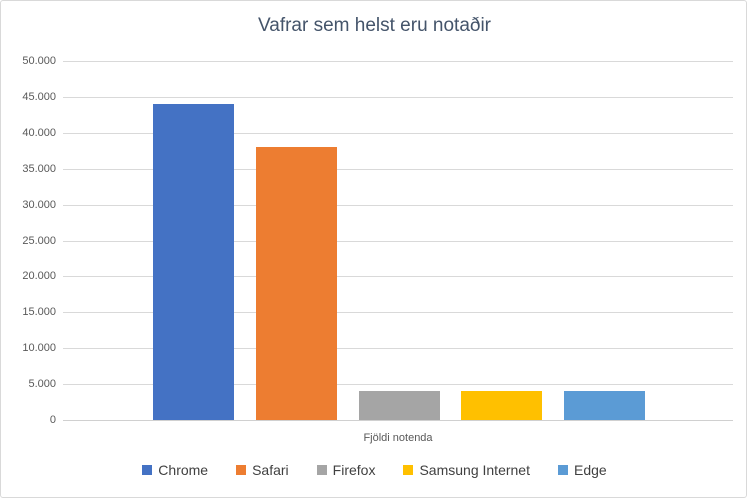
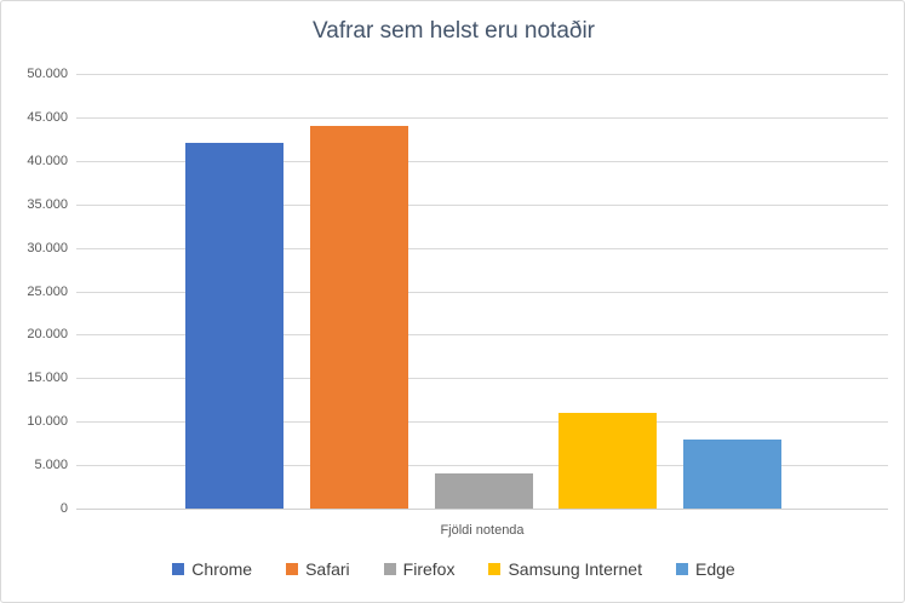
Chrome: 44000 -> 42000
Safari: 38000 -> 44000
Samsung Internet: 4000 -> 11000
Edge: 4000 -> 8000
